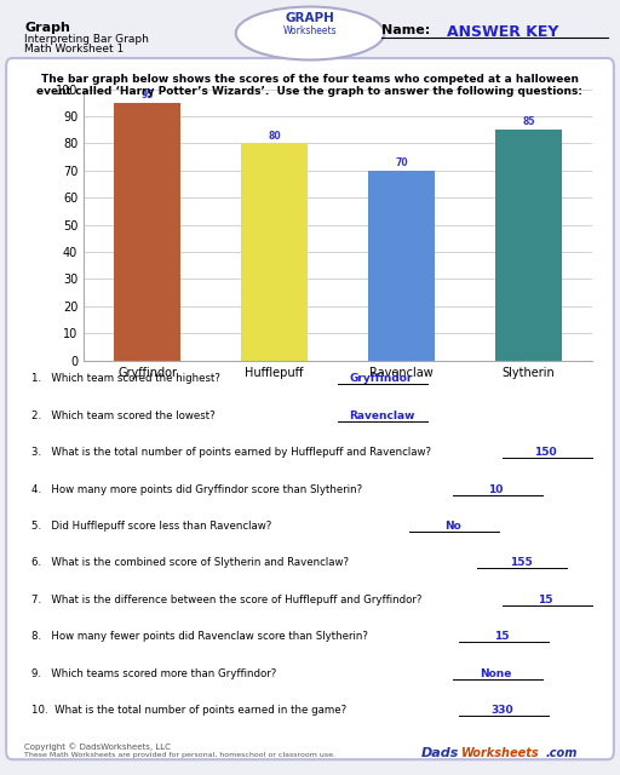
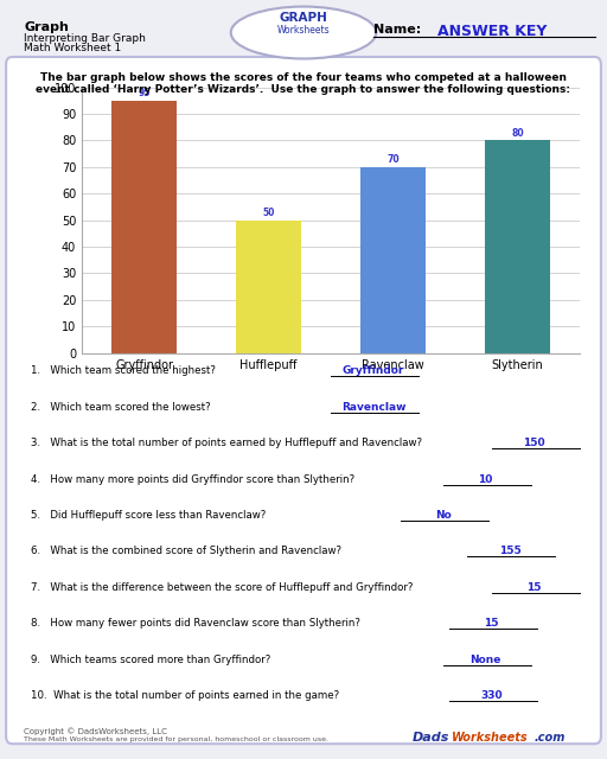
Hufflepuff: 80 -> 50
Slytherin: 85 -> 80
